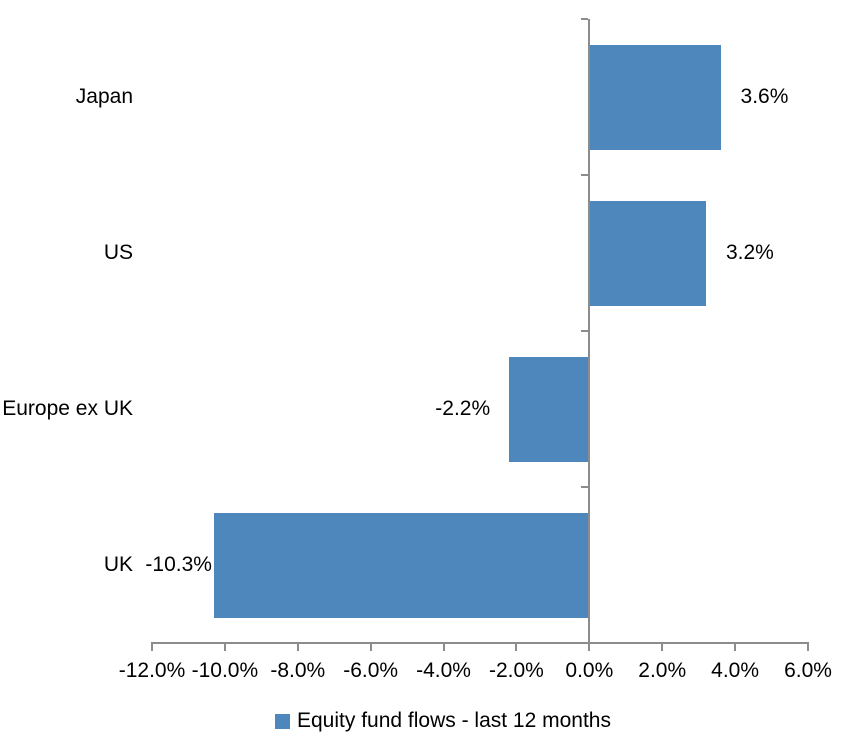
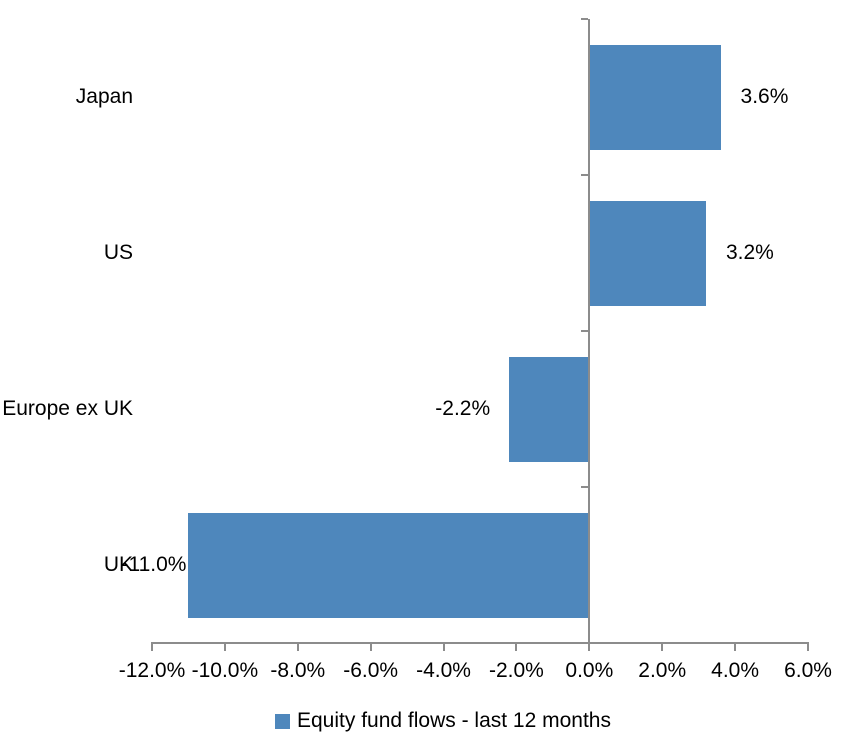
UK: -10.3% -> -11.0%
